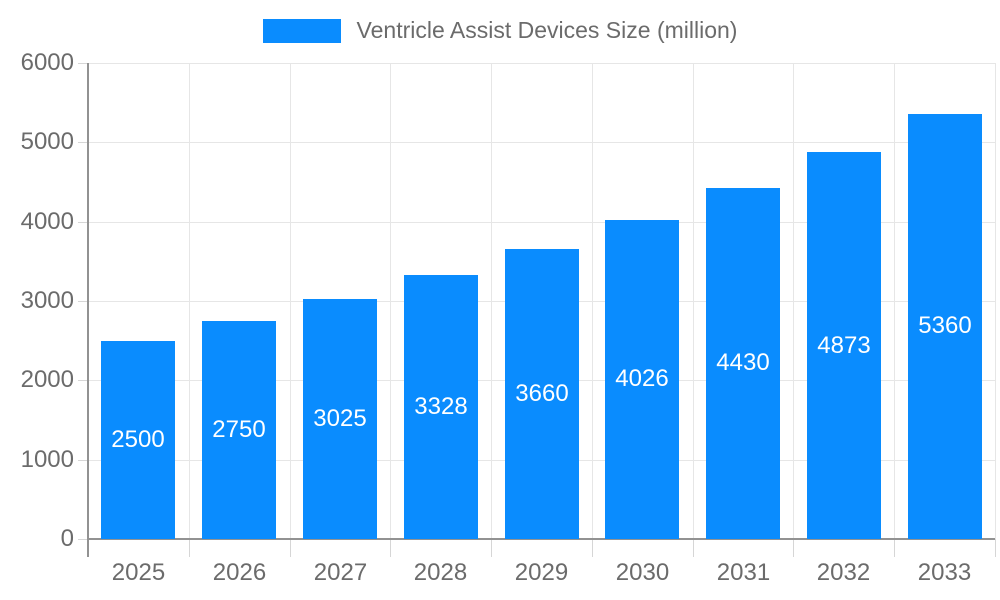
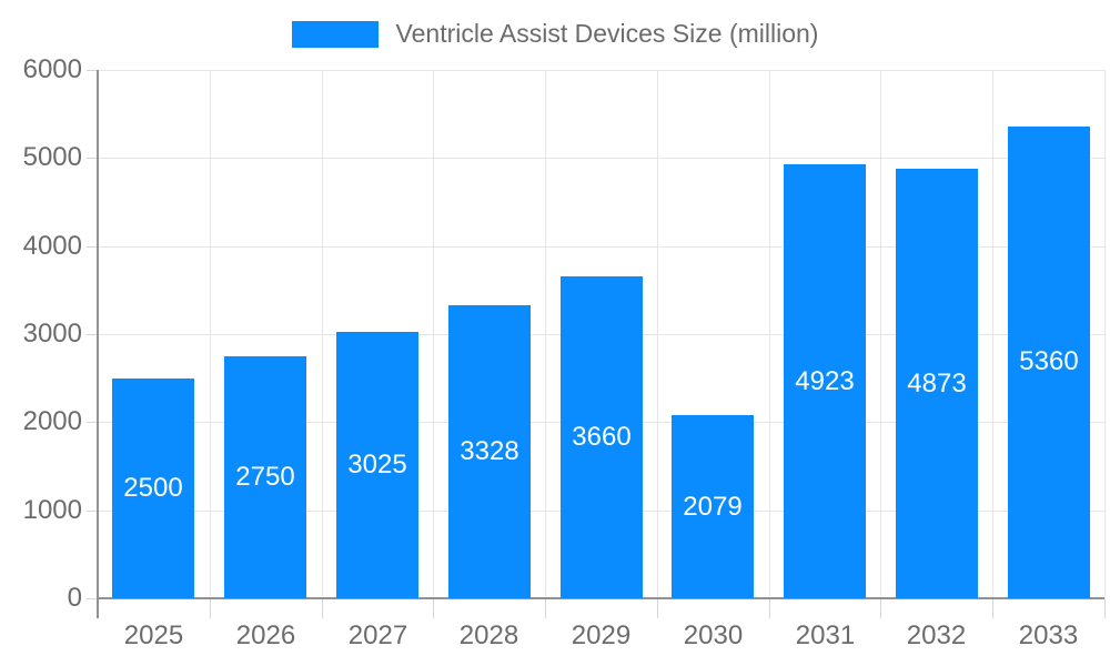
2030: 4026 -> 2079
2031: 4430 -> 4923
